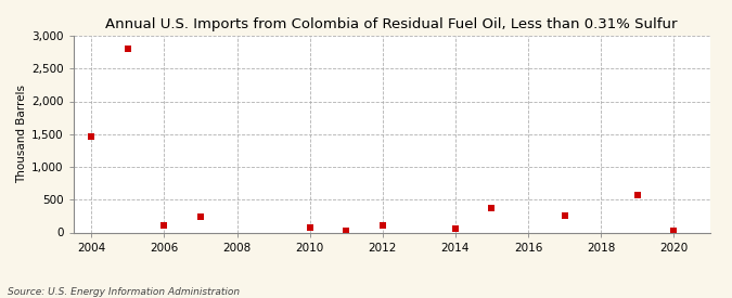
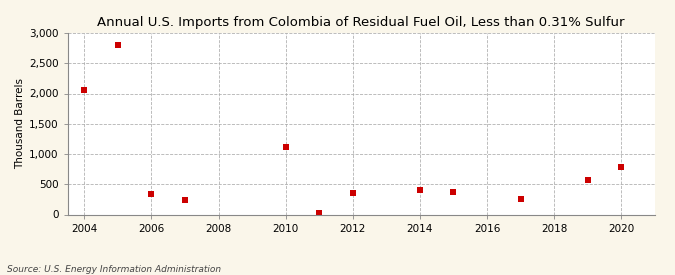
2004: 1,470 -> 2,060
2006: 110 -> 340
2010: 70 -> 1,120
2012: 100 -> 360
2014: 60 -> 400
2020: 20 -> 780
